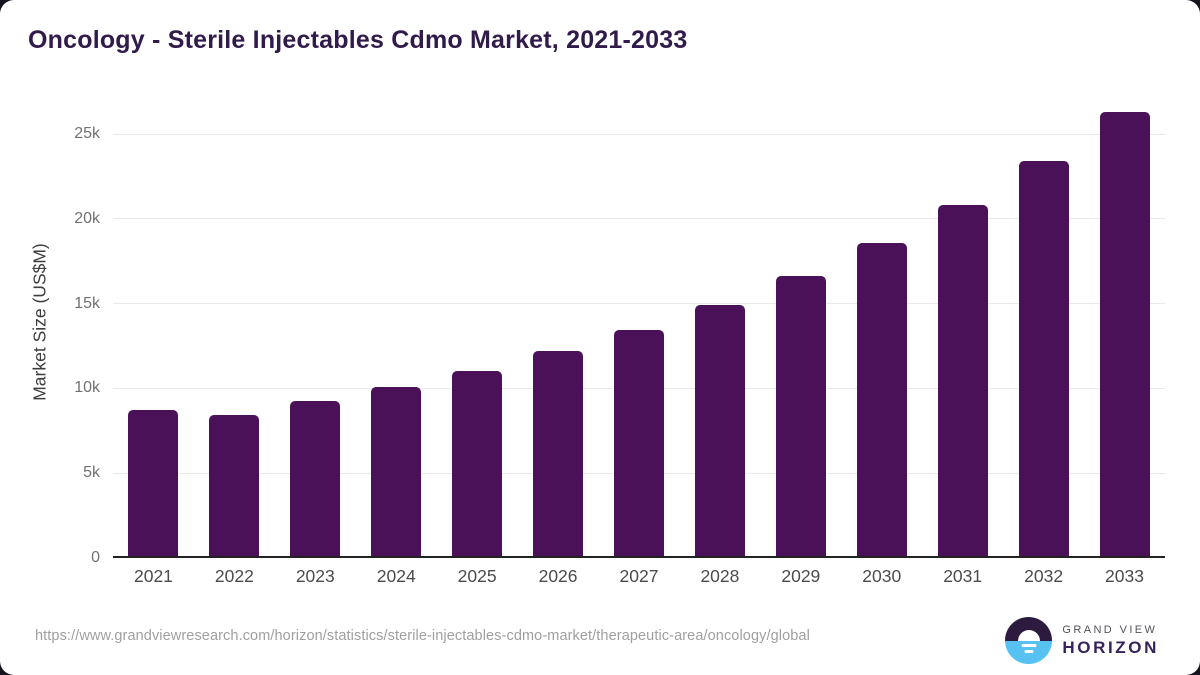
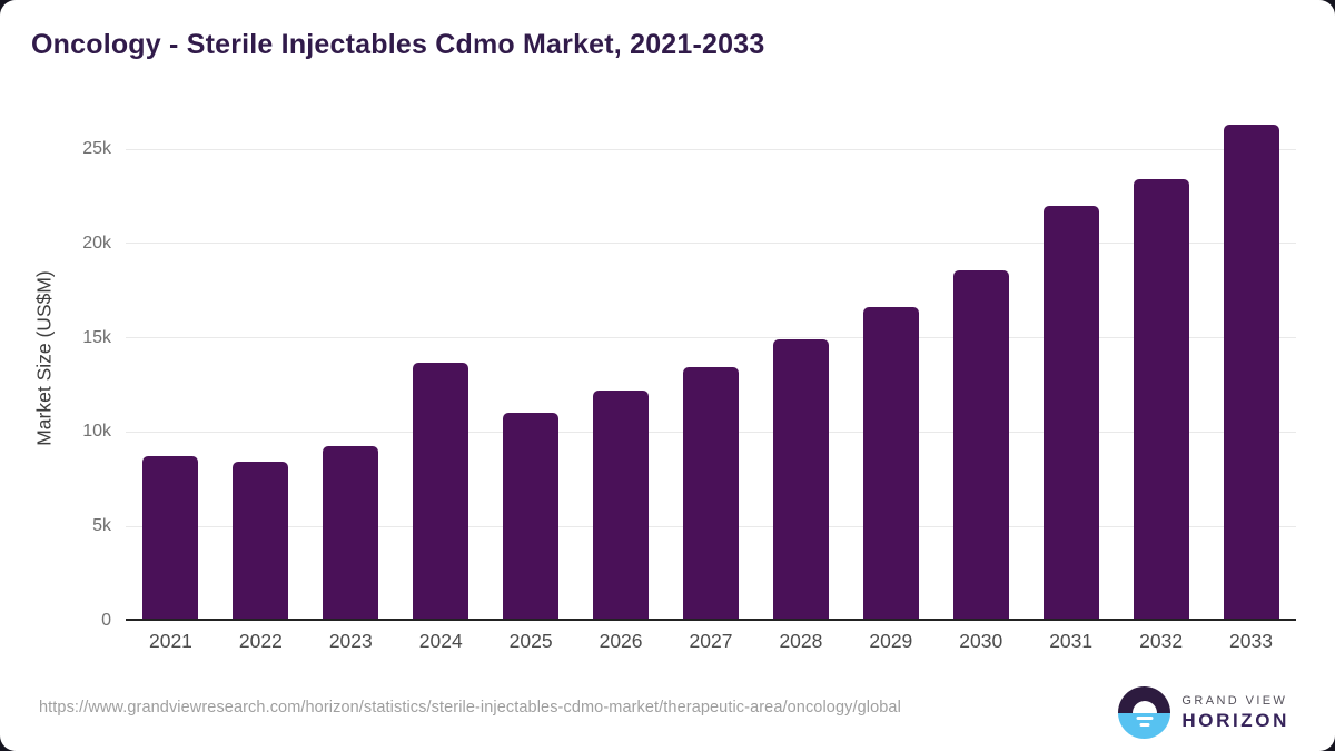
2024: 10.1k -> 13.7k
2031: 20.8k -> 22.0k
